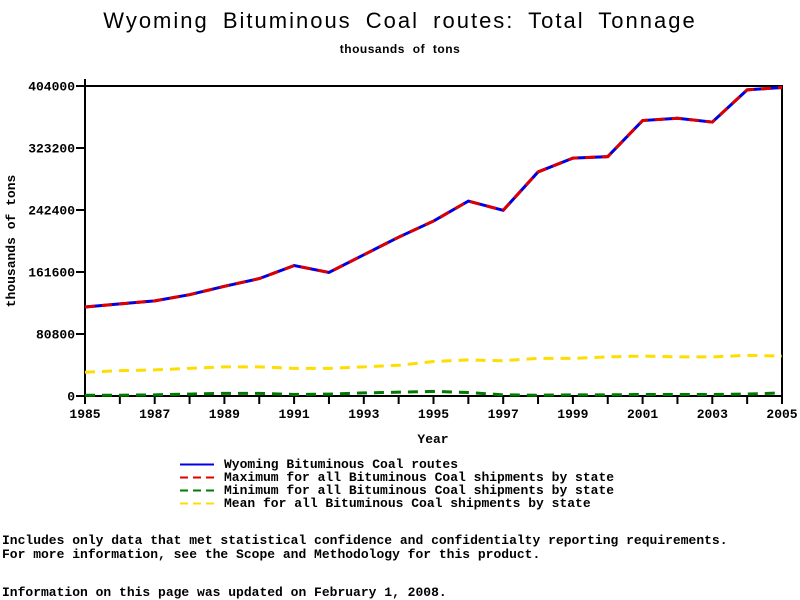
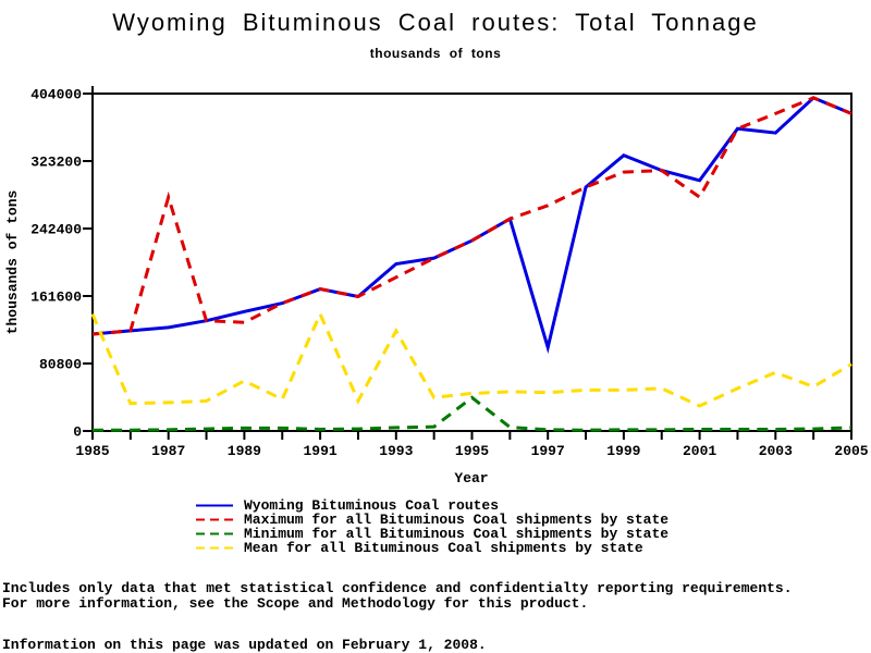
Mean for all Bituminous Coal shipments by state/1985: 30000 -> 140000
Maximum for all Bituminous Coal shipments by state/1987: 120000 -> 280000
Maximum for all Bituminous Coal shipments by state/1989: 140000 -> 130000
Mean for all Bituminous Coal shipments by state/1989: 40000 -> 60000
Mean for all Bituminous Coal shipments by state/1991: 40000 -> 140000
Wyoming Bituminous Coal routes/1993: 180000 -> 200000
Mean for all Bituminous Coal shipments by state/1993: 40000 -> 120000
Minimum for all Bituminous Coal shipments by state/1995: 10000 -> 40000
Wyoming Bituminous Coal routes/1997: 240000 -> 100000
Maximum for all Bituminous Coal shipments by state/1997: 240000 -> 270000
Wyoming Bituminous Coal routes/1999: 310000 -> 330000
Wyoming Bituminous Coal routes/2001: 360000 -> 300000
Maximum for all Bituminous Coal shipments by state/2001: 360000 -> 280000
Mean for all Bituminous Coal shipments by state/2001: 50000 -> 30000
Maximum for all Bituminous Coal shipments by state/2003: 360000 -> 380000
Mean for all Bituminous Coal shipments by state/2003: 50000 -> 70000
Wyoming Bituminous Coal routes/2005: 400000 -> 380000
Maximum for all Bituminous Coal shipments by state/2005: 400000 -> 380000
Mean for all Bituminous Coal shipments by state/2005: 50000 -> 80000
